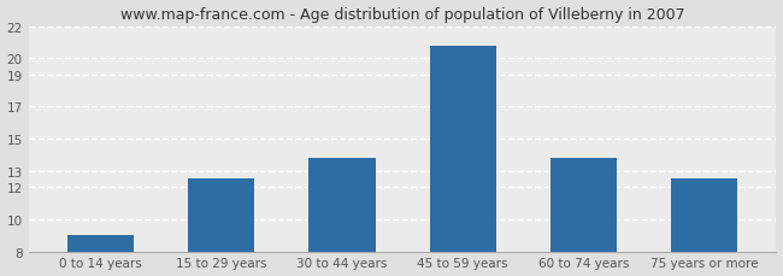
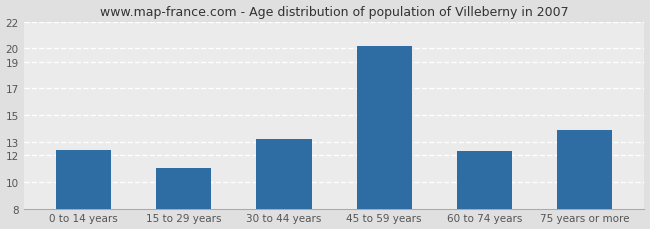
0 to 14 years: 9.0 -> 12.4
15 to 29 years: 12.5 -> 11.0
30 to 44 years: 13.8 -> 13.2
45 to 59 years: 20.8 -> 20.2
60 to 74 years: 13.8 -> 12.3
75 years or more: 12.5 -> 13.9
